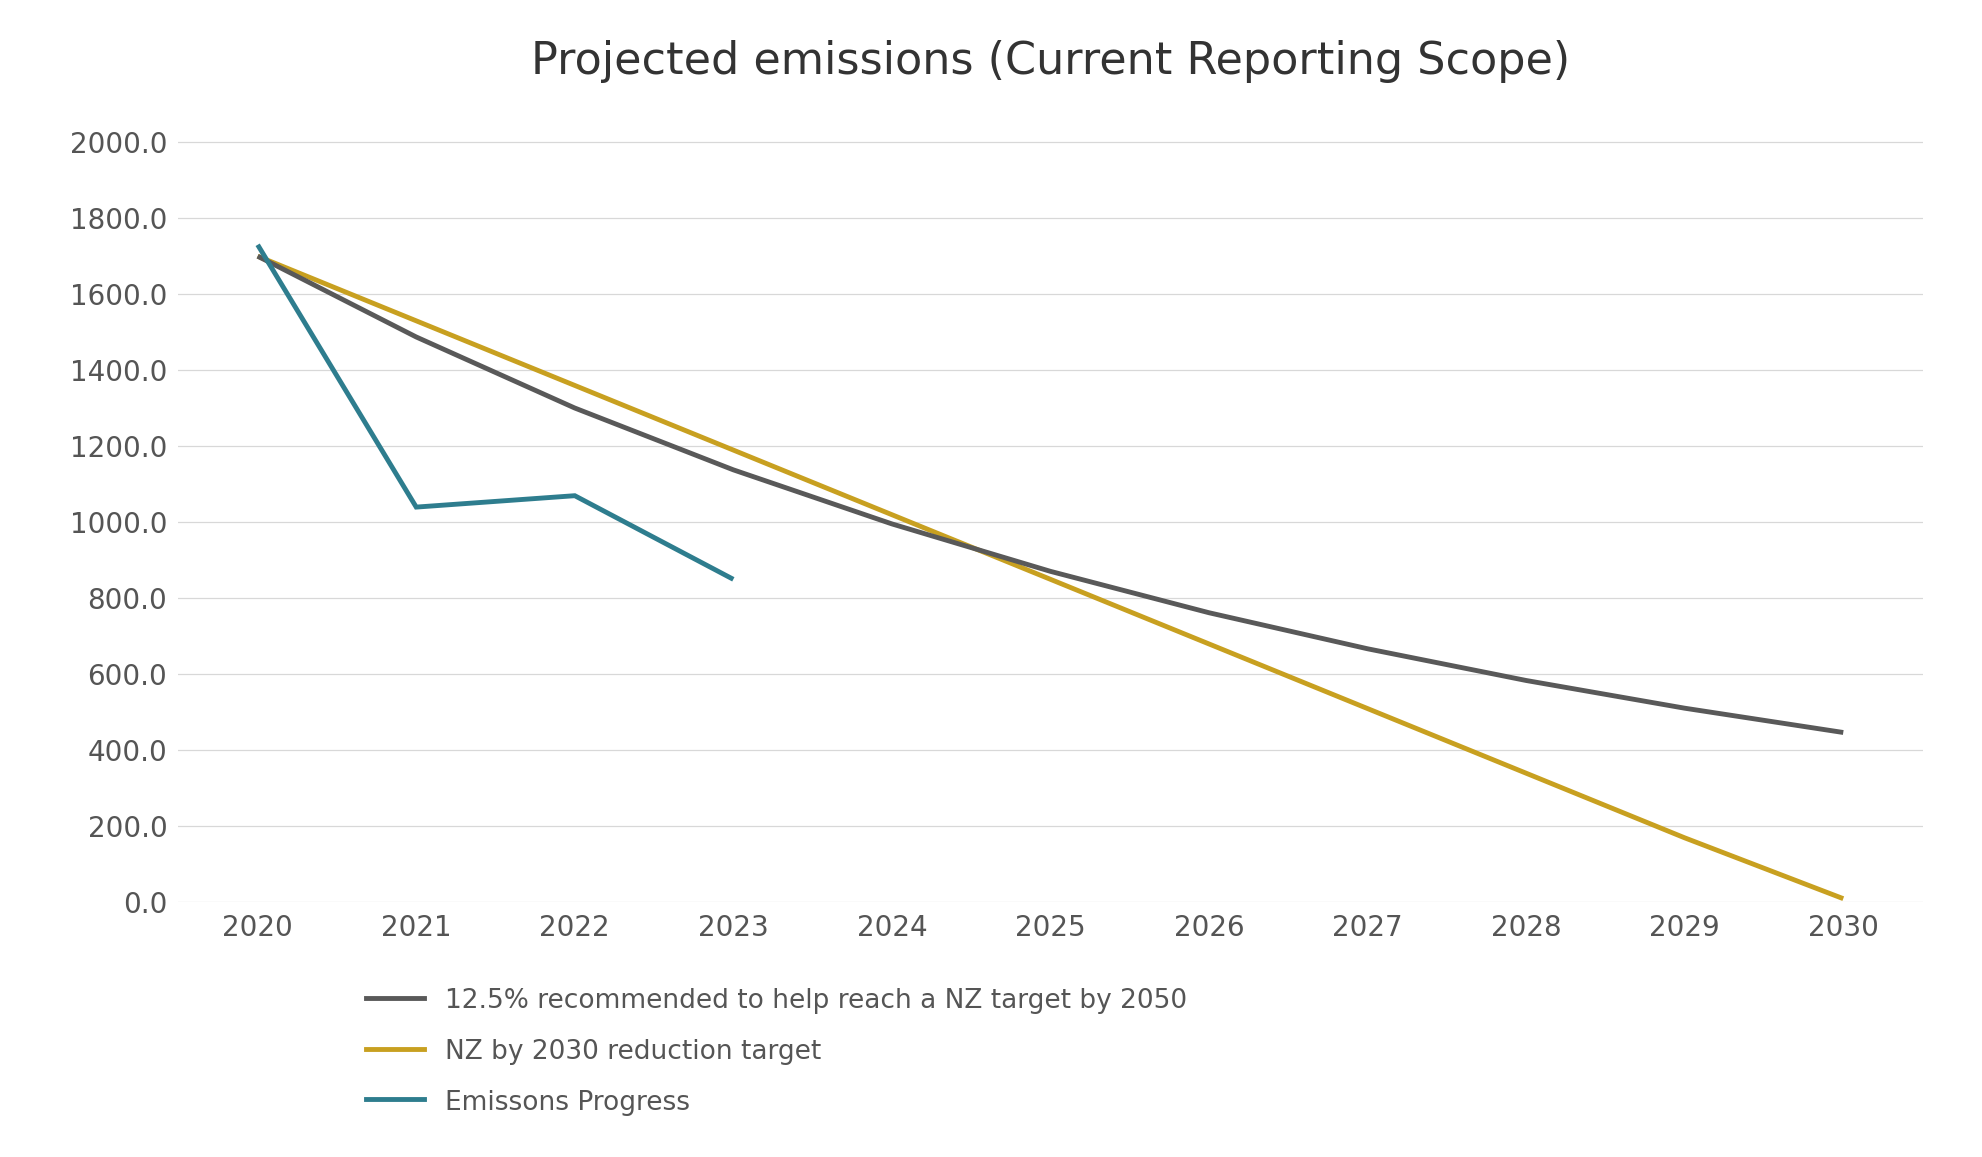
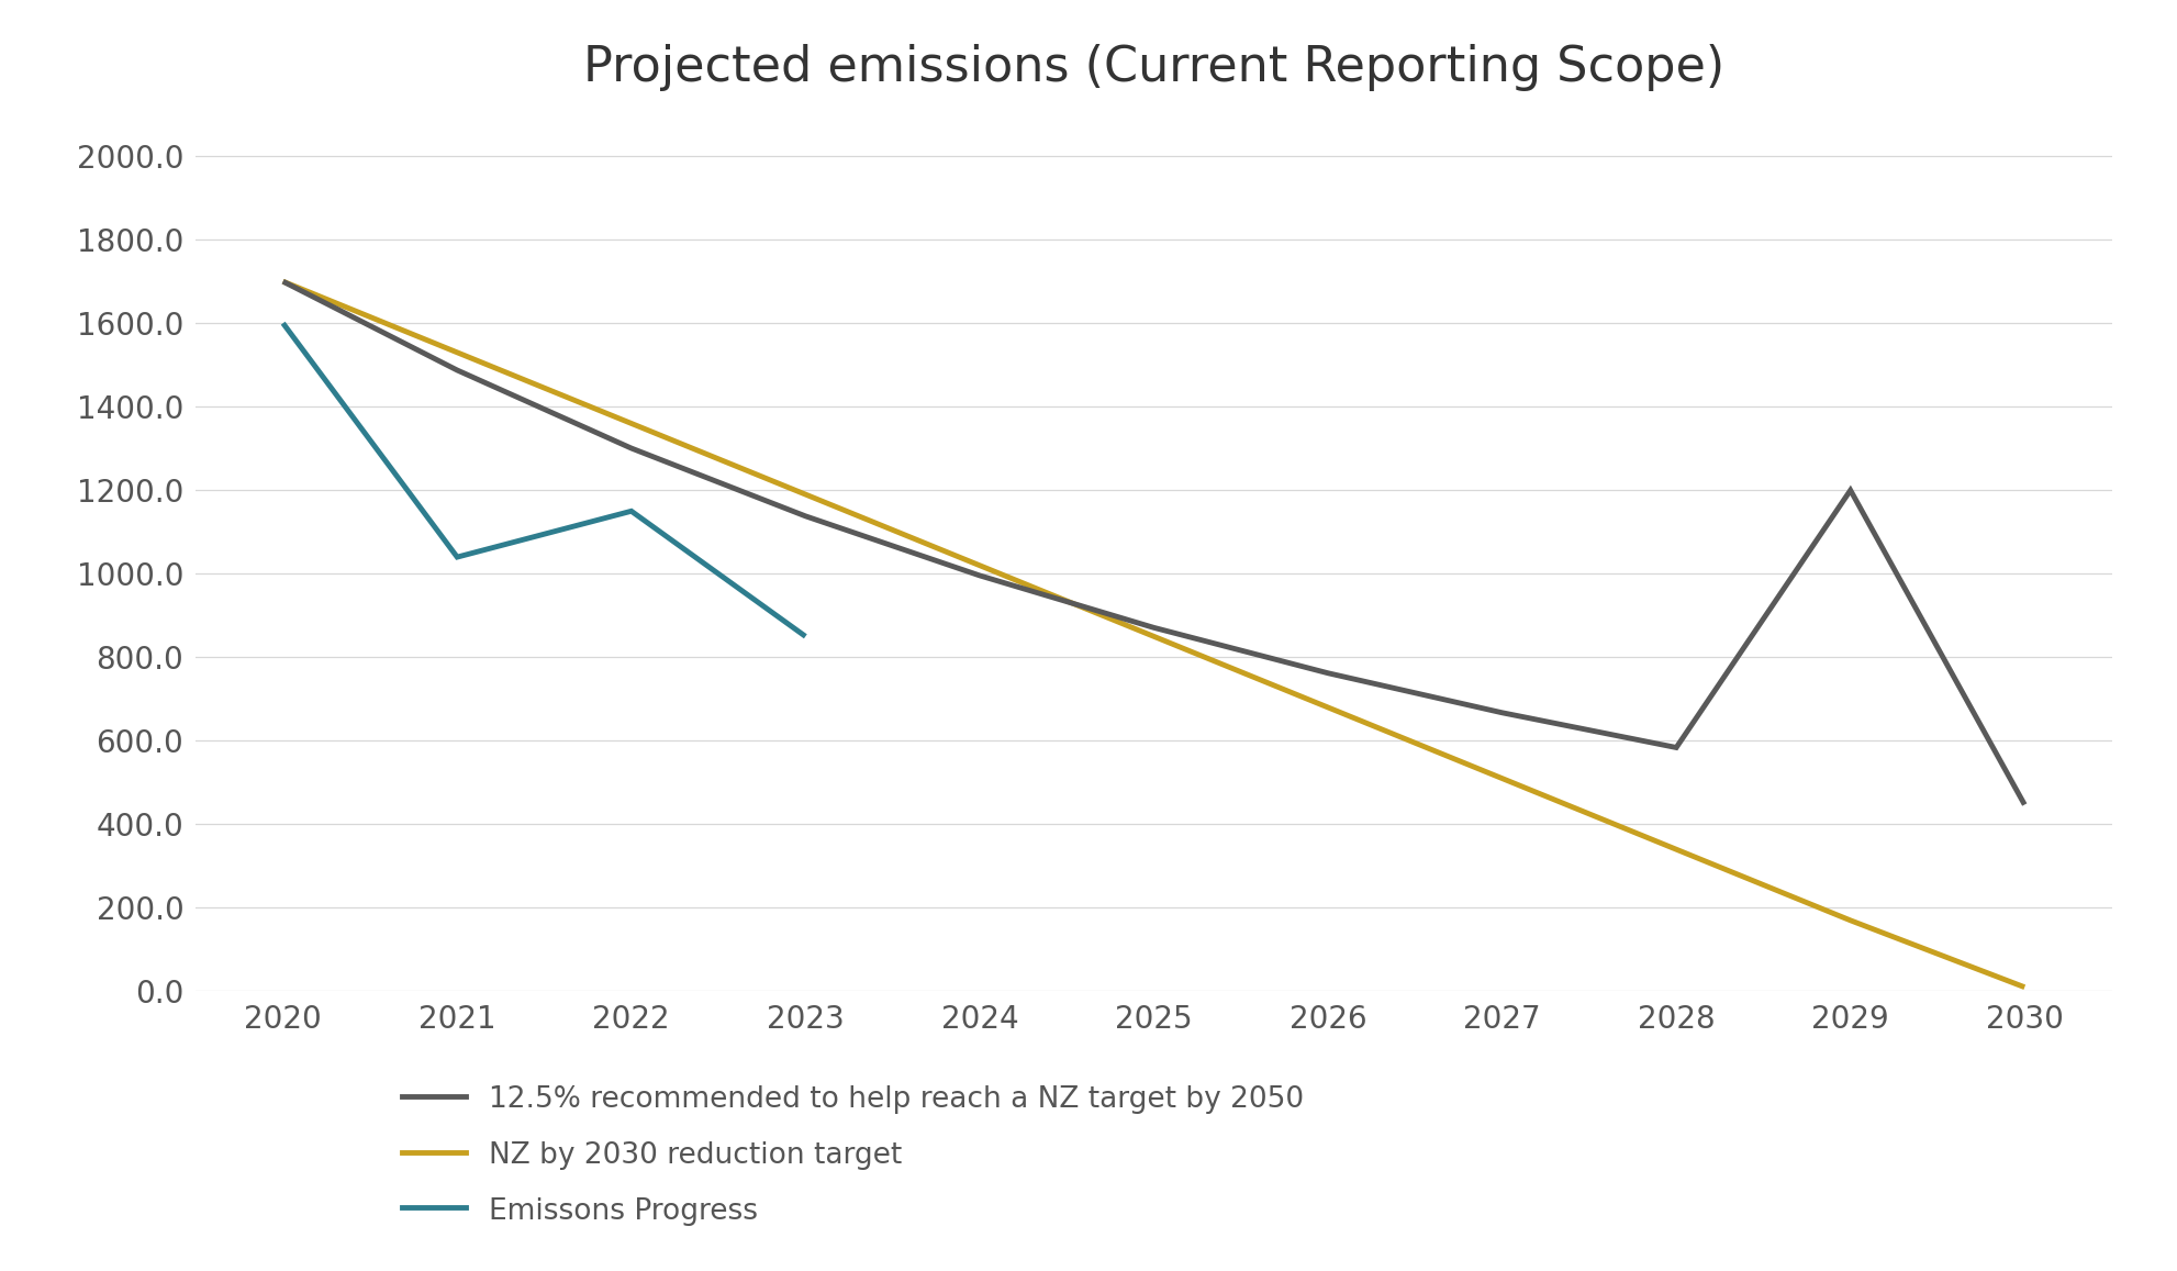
Emissons Progress/2020: 1730 -> 1600
Emissons Progress/2022: 1070 -> 1150
12.5% recommended to help reach a NZ target by 2050/2029: 511 -> 1200
